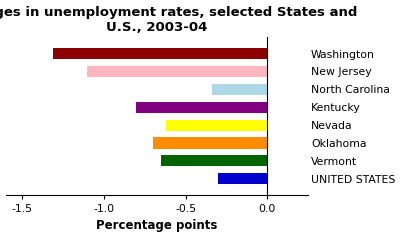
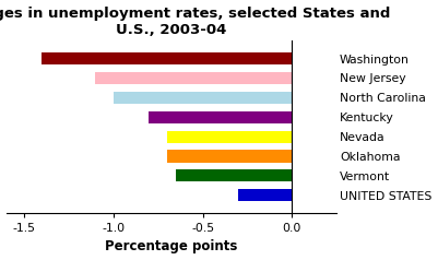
Washington: -1.31 -> -1.40
North Carolina: -0.34 -> -1.00
Nevada: -0.62 -> -0.70
